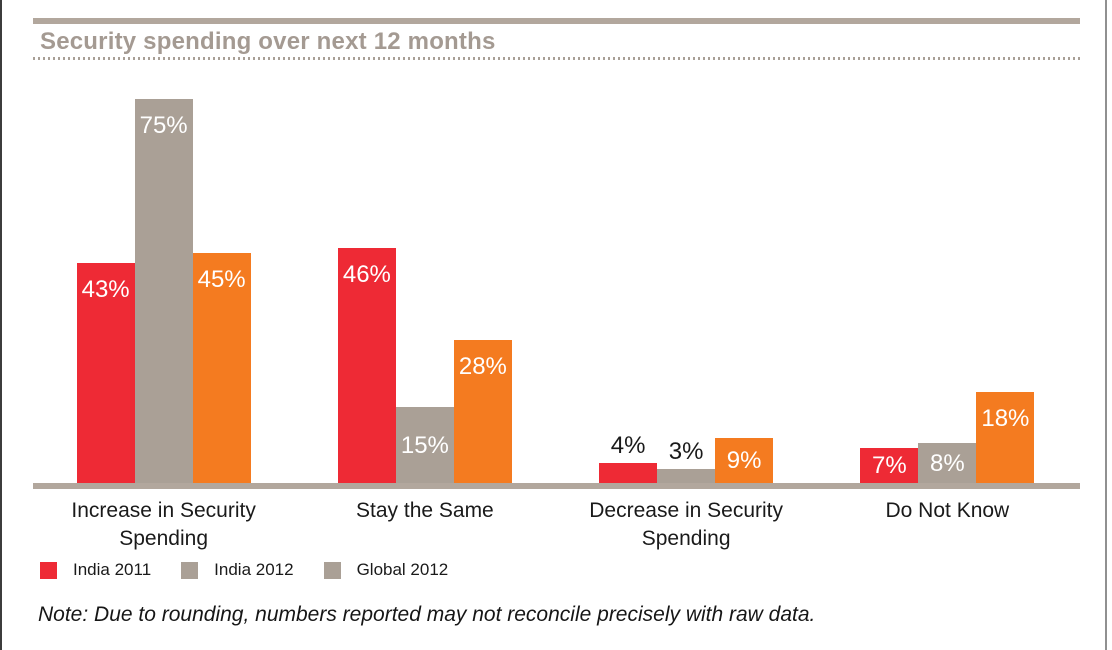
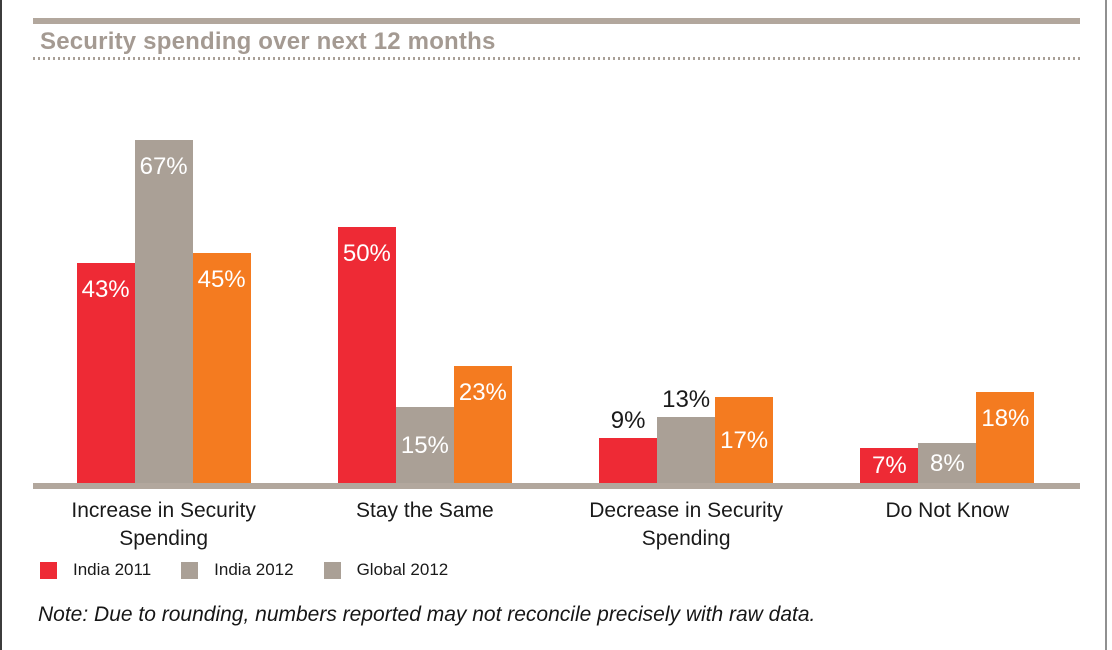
India 2012/Increase in Security Spending: 75% -> 67%
India 2011/Stay the Same: 46% -> 50%
Global 2012/Stay the Same: 28% -> 23%
India 2011/Decrease in Security Spending: 4% -> 9%
India 2012/Decrease in Security Spending: 3% -> 13%
Global 2012/Decrease in Security Spending: 9% -> 17%
